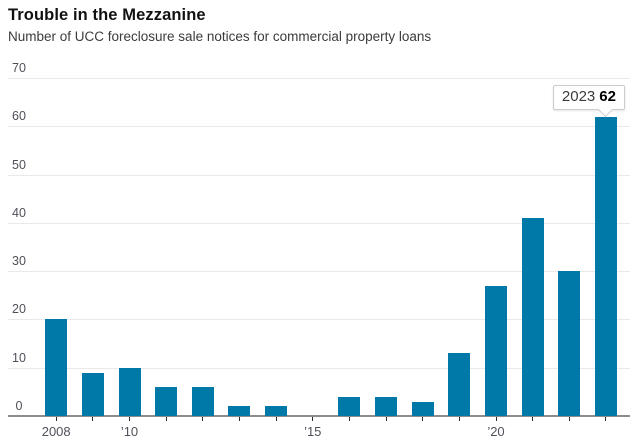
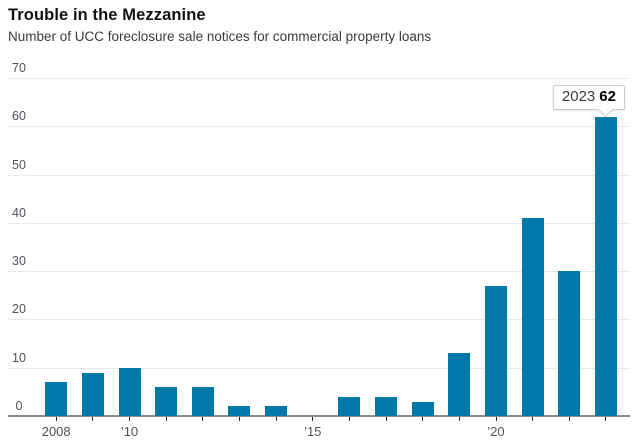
2008: 20 -> 7
